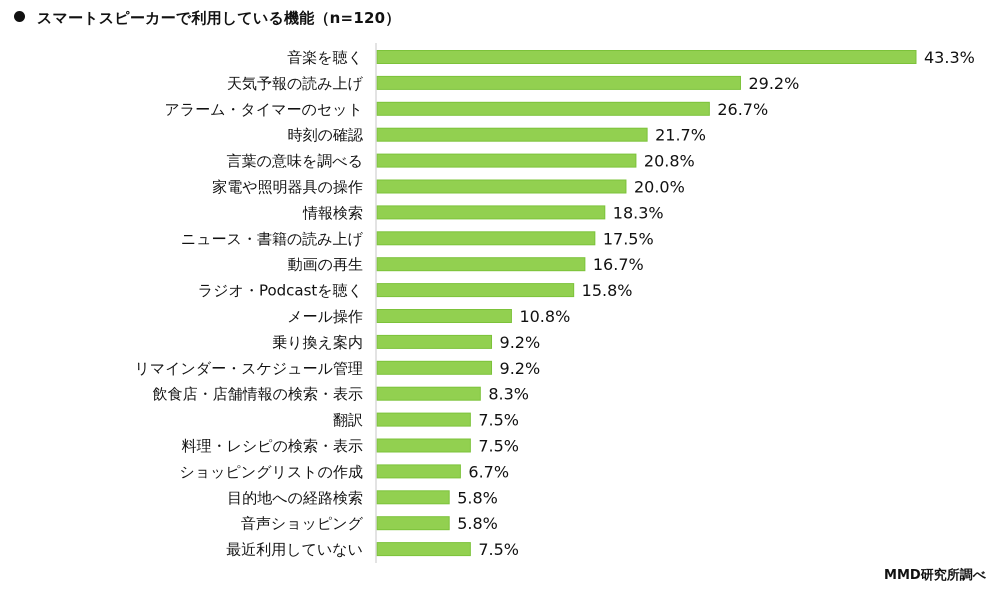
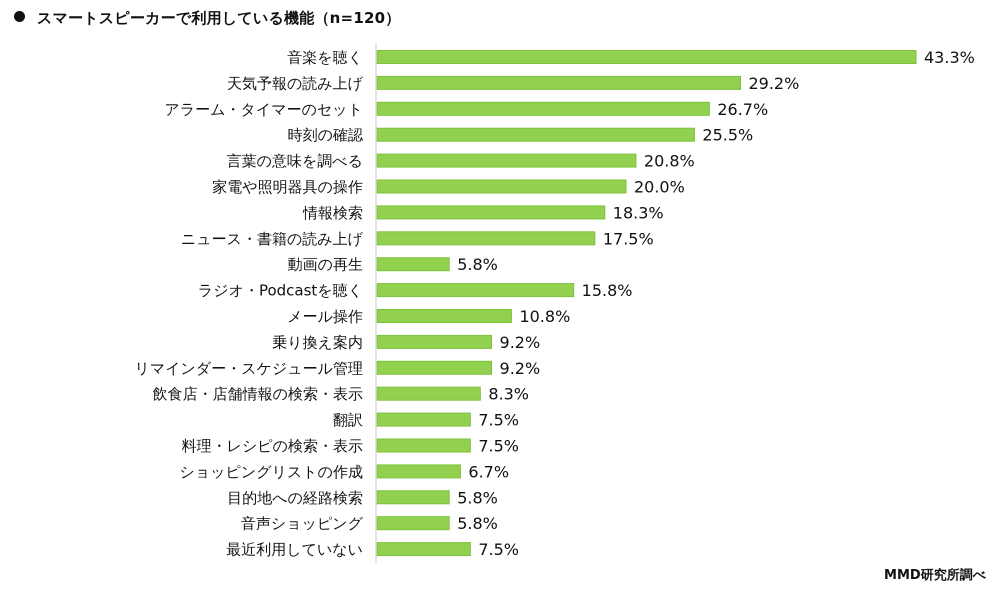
時刻の確認: 21.7% -> 25.5%
動画の再生: 16.7% -> 5.8%
